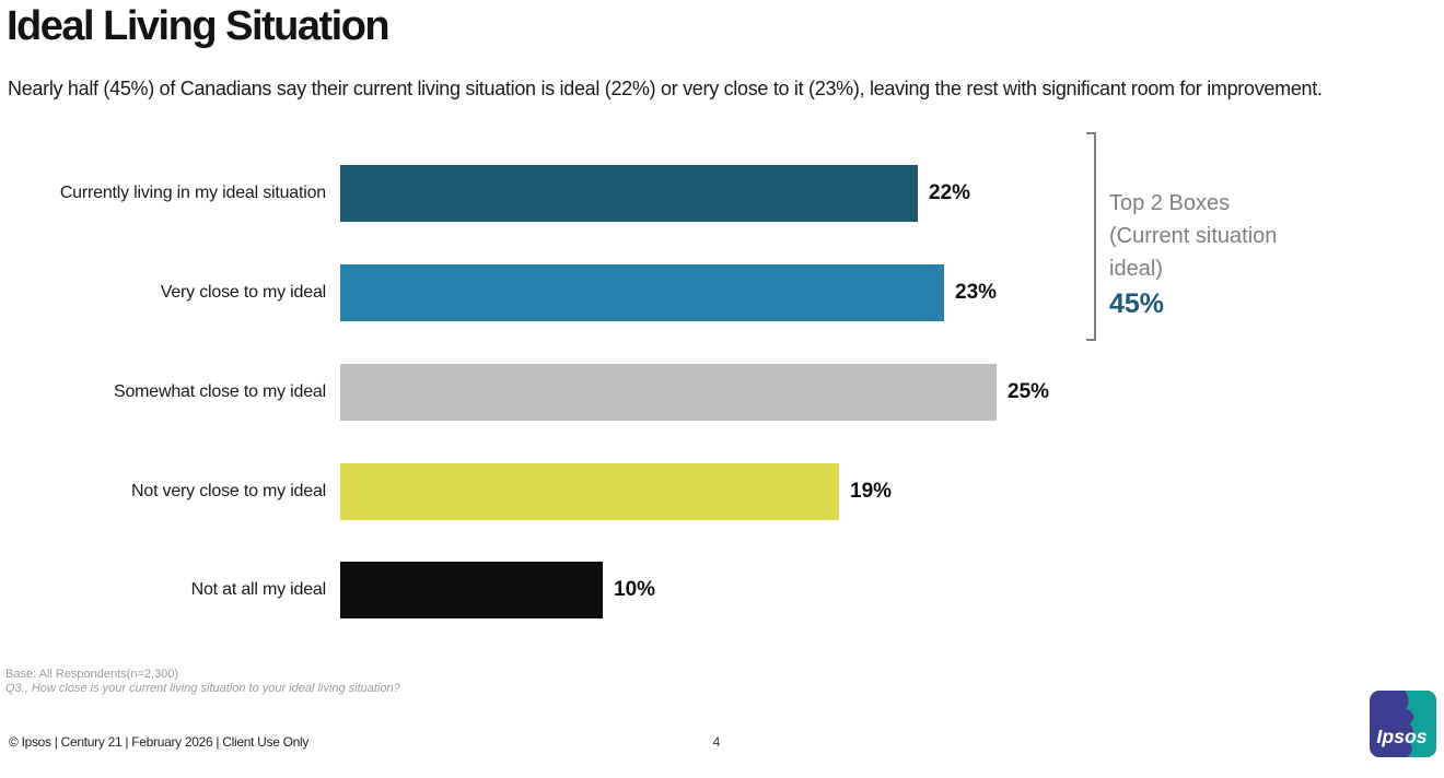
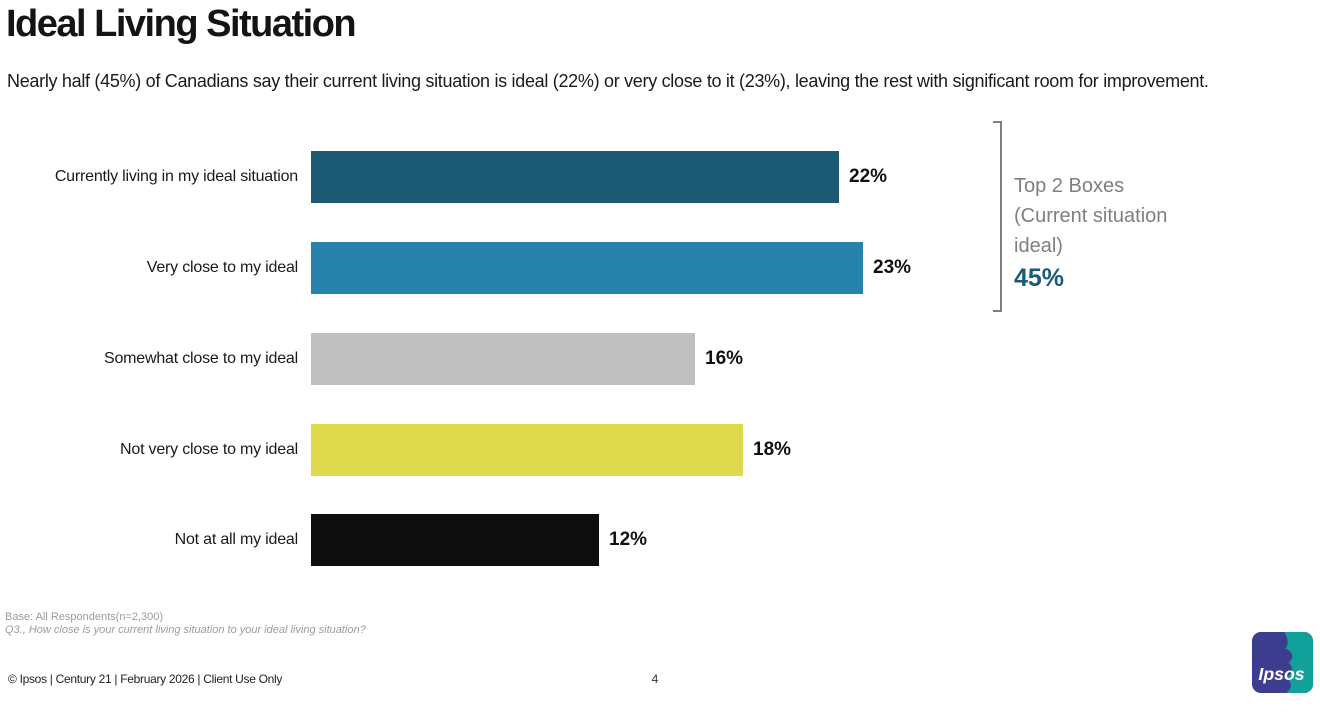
Somewhat close to my ideal: 25% -> 16%
Not very close to my ideal: 19% -> 18%
Not at all my ideal: 10% -> 12%
